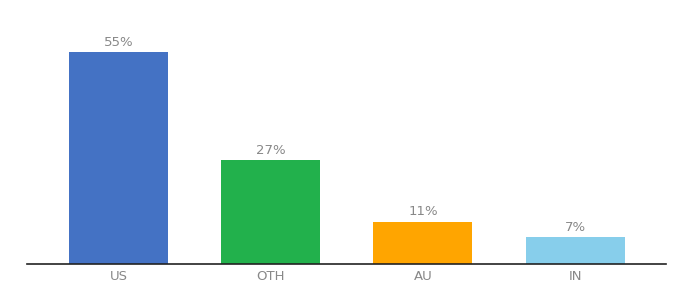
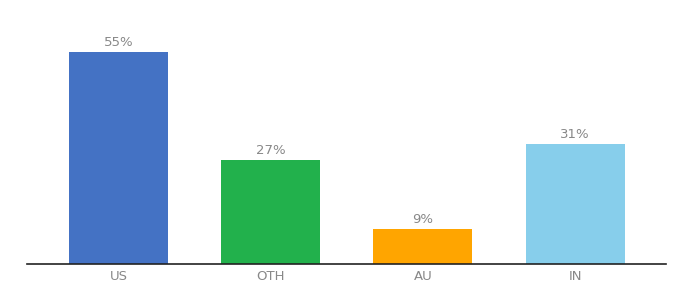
AU: 11% -> 9%
IN: 7% -> 31%
